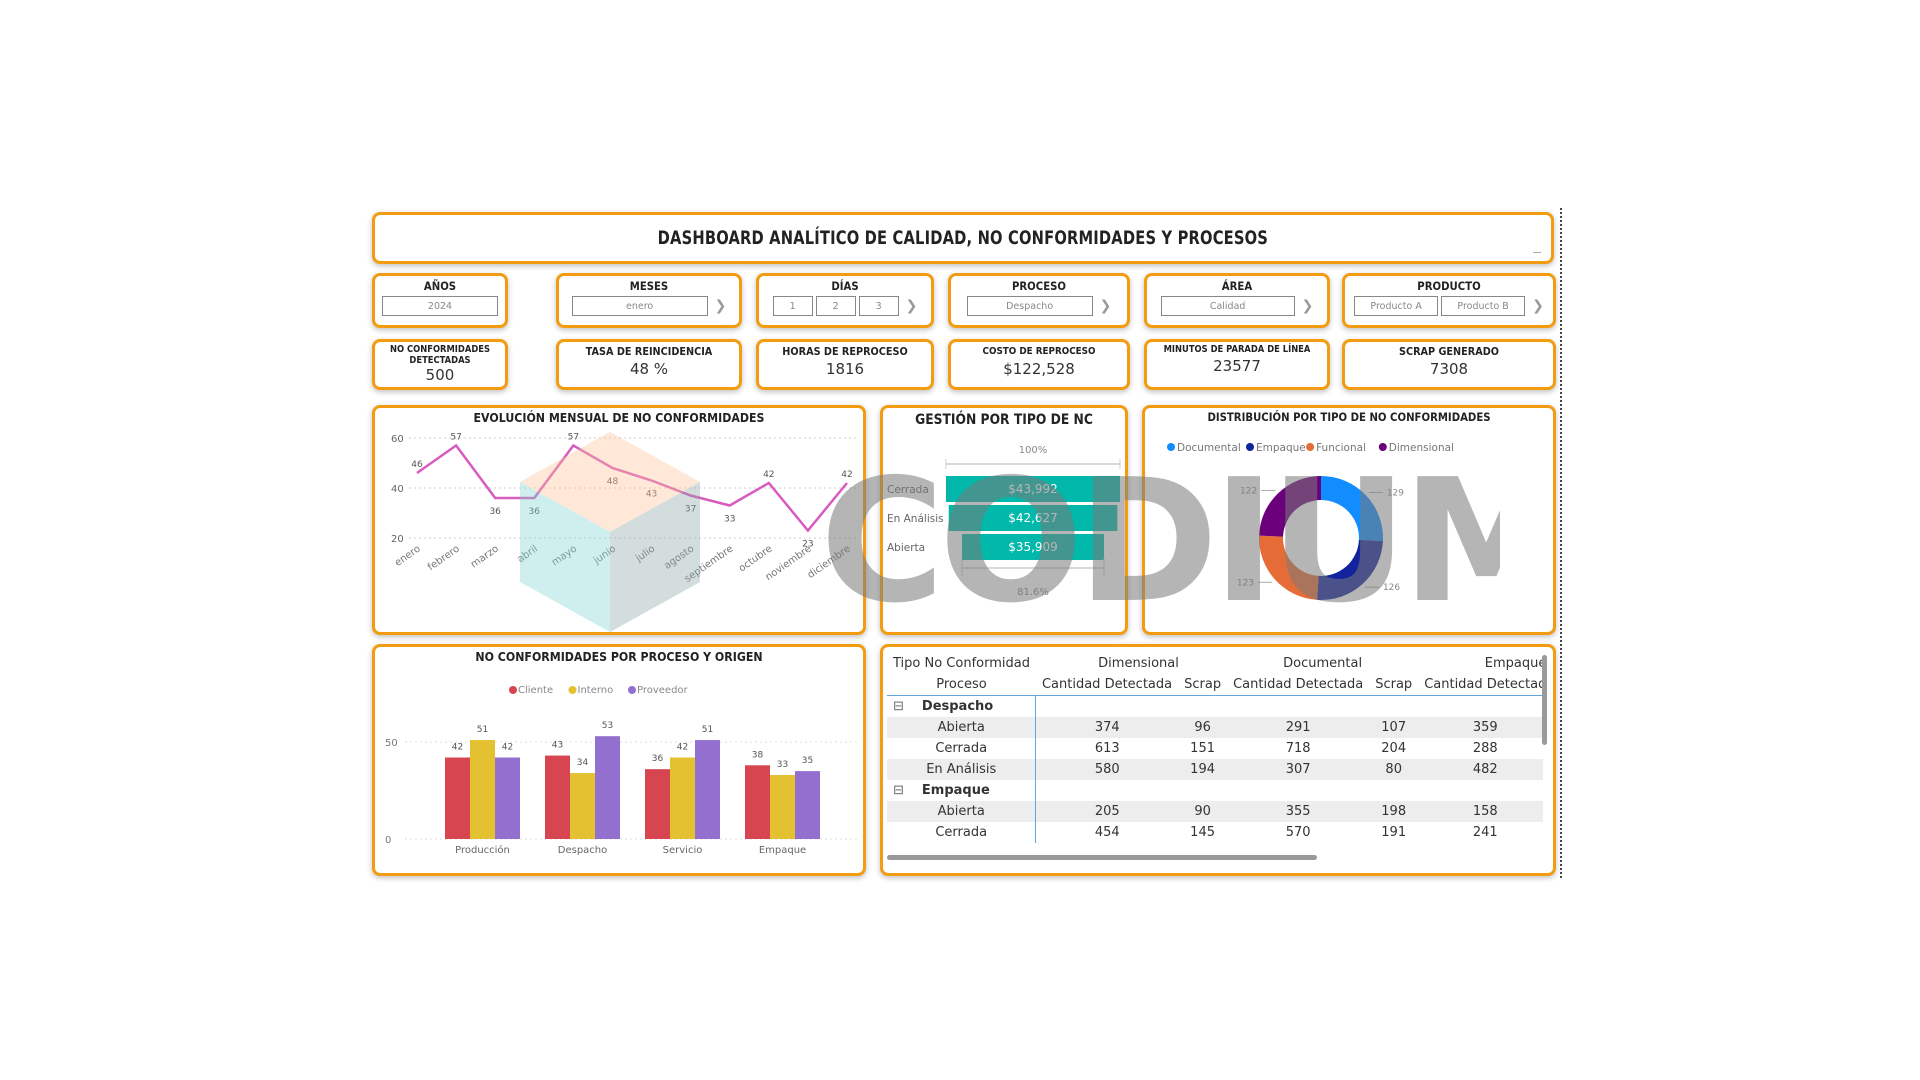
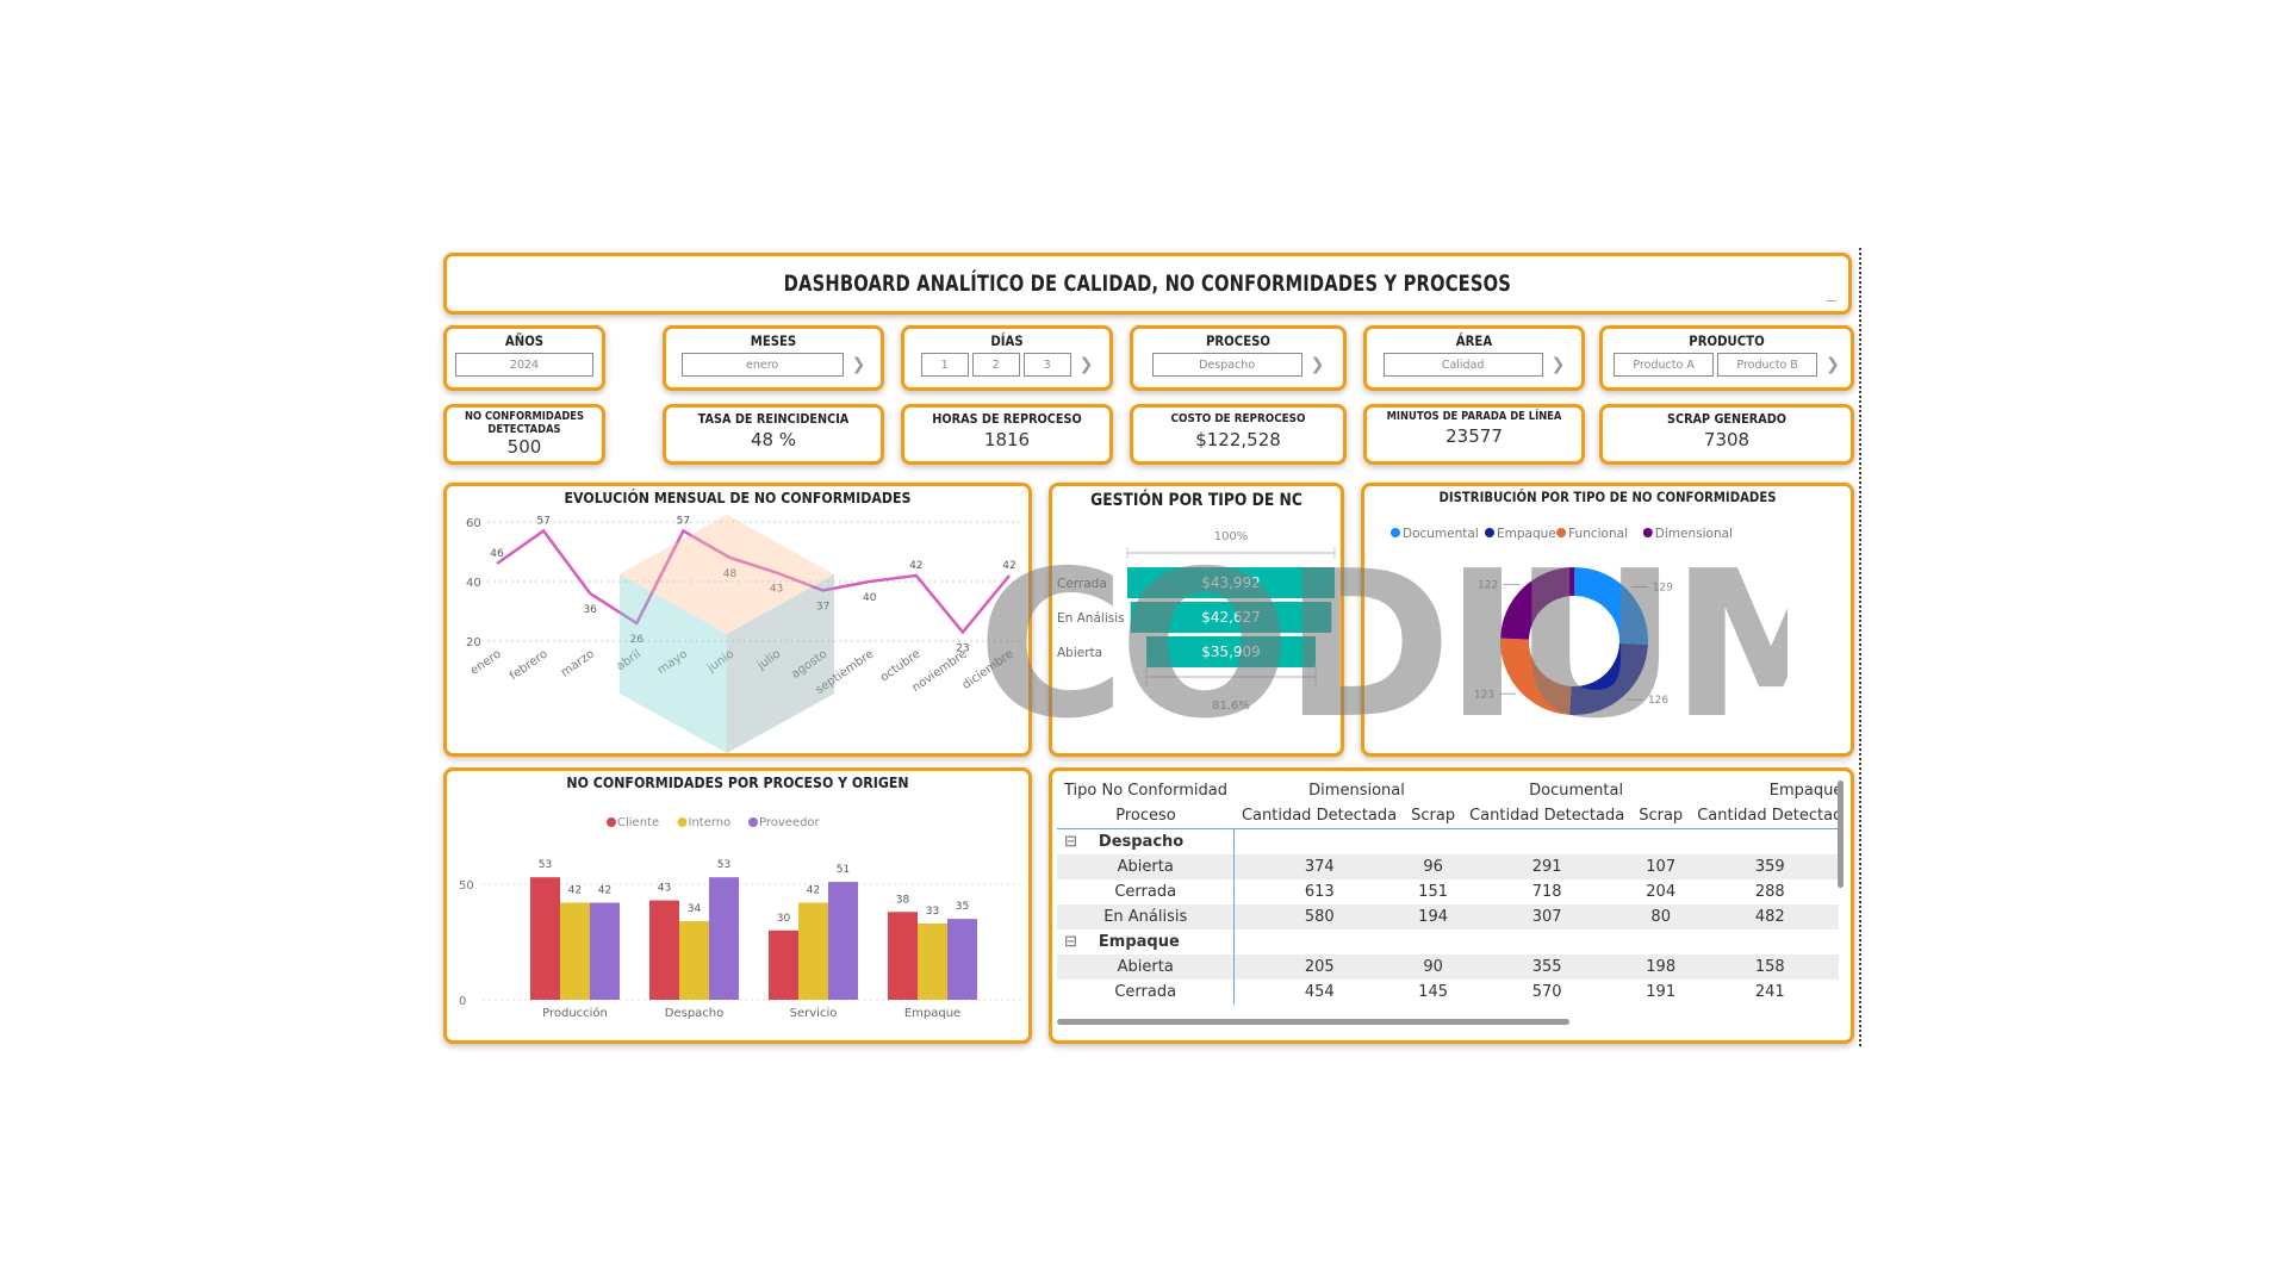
EVOLUCIÓN MENSUAL DE NO CONFORMIDADES/abril: 36 -> 26
EVOLUCIÓN MENSUAL DE NO CONFORMIDADES/septiembre: 33 -> 40
NO CONFORMIDADES POR PROCESO Y ORIGEN/Cliente/Producción: 42 -> 53
NO CONFORMIDADES POR PROCESO Y ORIGEN/Interno/Producción: 51 -> 42
NO CONFORMIDADES POR PROCESO Y ORIGEN/Cliente/Servicio: 36 -> 30
